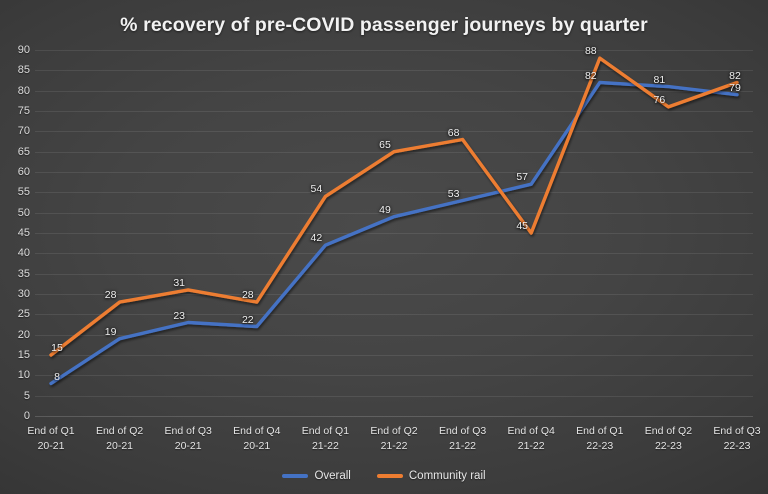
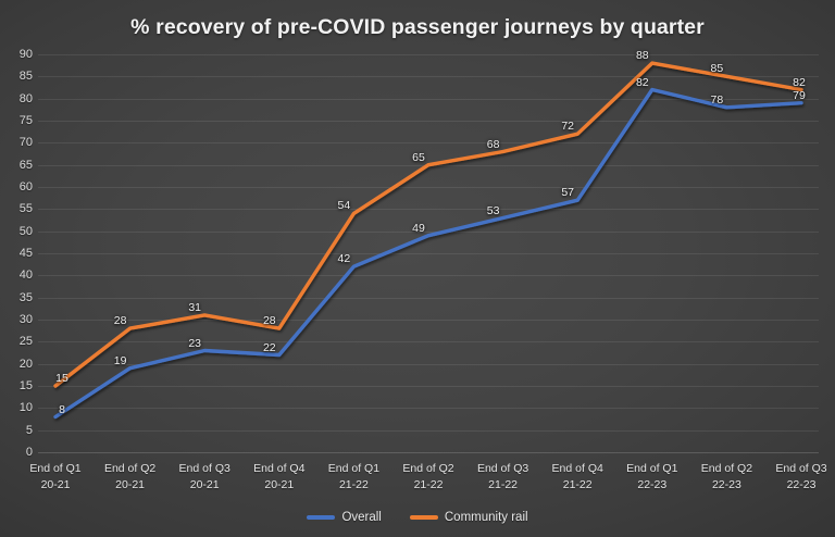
Community rail/End of Q4 21-22: 45 -> 72
Overall/End of Q2 22-23: 81 -> 78
Community rail/End of Q2 22-23: 76 -> 85
